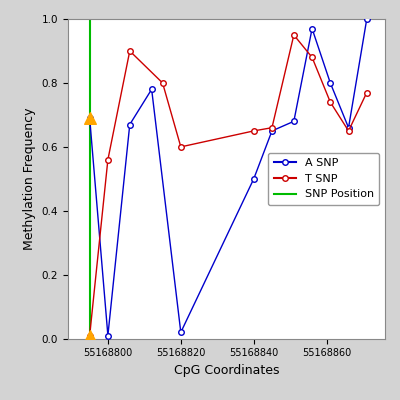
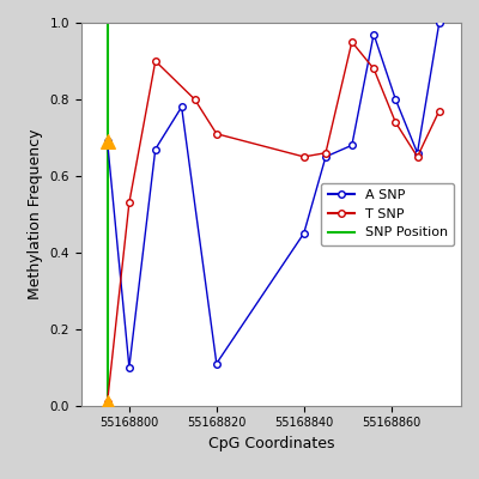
A SNP/55168800: 0.01 -> 0.10
T SNP/55168800: 0.56 -> 0.53
A SNP/55168820: 0.02 -> 0.11
T SNP/55168820: 0.60 -> 0.71
A SNP/55168840: 0.50 -> 0.45
